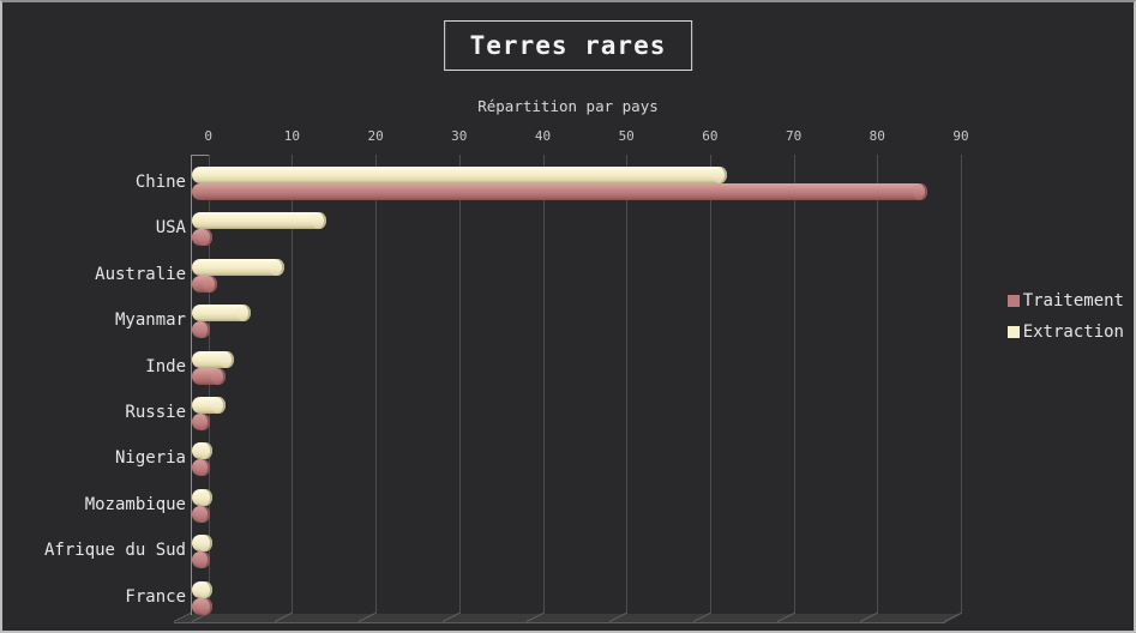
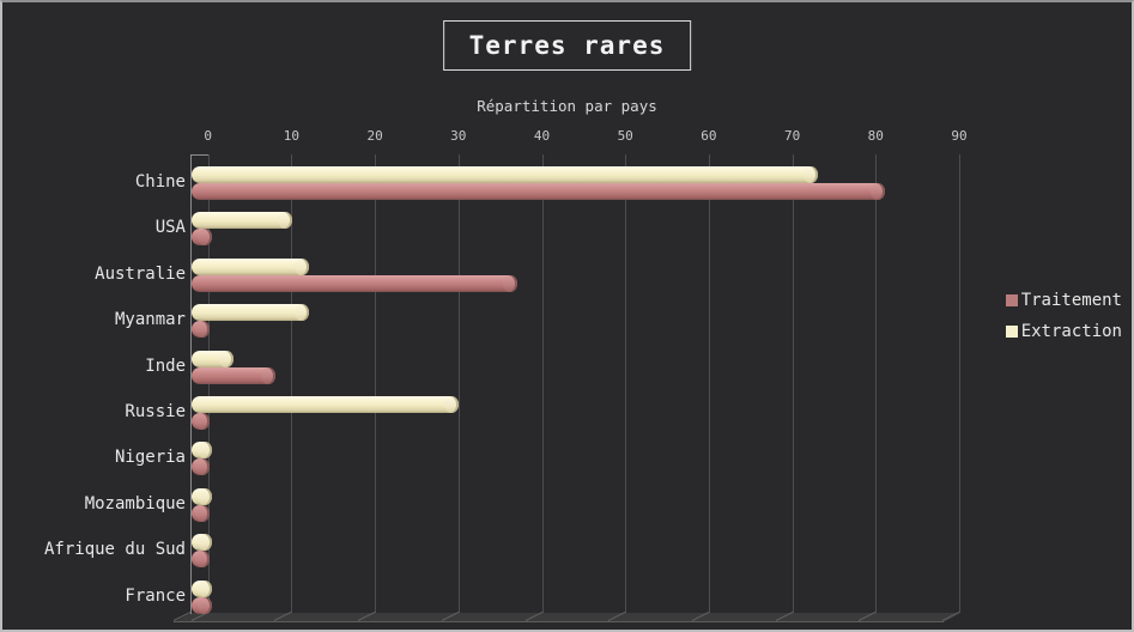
Traitement/Chine: 86 -> 81
Extraction/Chine: 62 -> 73
Extraction/USA: 14 -> 10
Traitement/Australie: 1 -> 37
Extraction/Australie: 9 -> 12
Extraction/Myanmar: 5 -> 12
Traitement/Inde: 2 -> 8
Extraction/Russie: 2 -> 30
